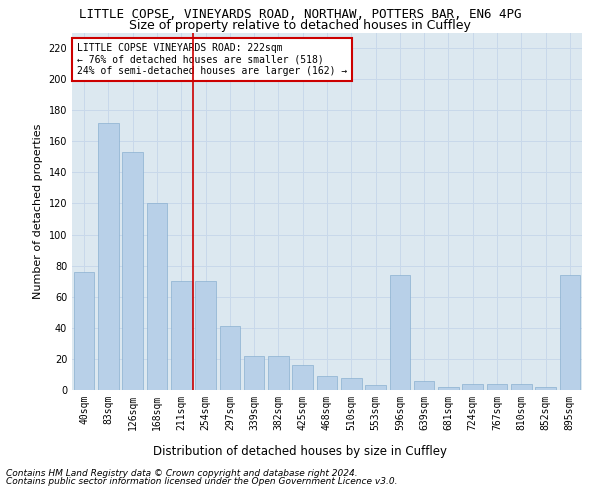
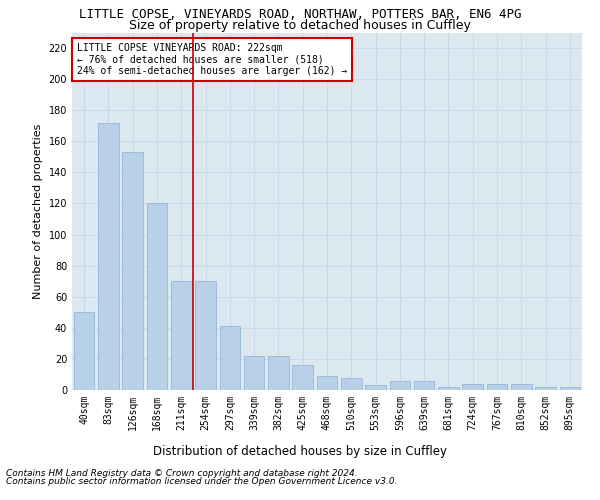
40sqm: 76 -> 50
596sqm: 74 -> 6
895sqm: 74 -> 2
